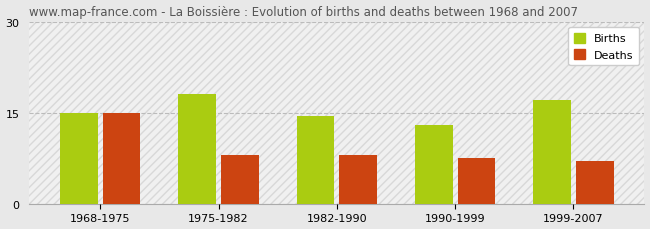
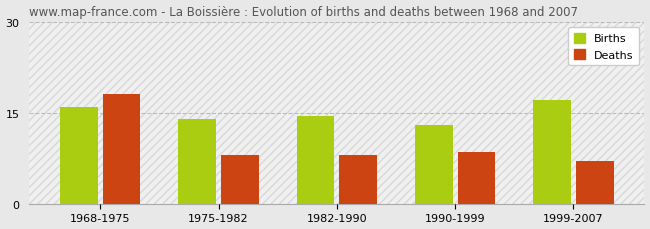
Births/1968-1975: 15.0 -> 16.0
Deaths/1968-1975: 15.0 -> 18.0
Births/1975-1982: 18.0 -> 14.0
Deaths/1990-1999: 7.6 -> 8.5
